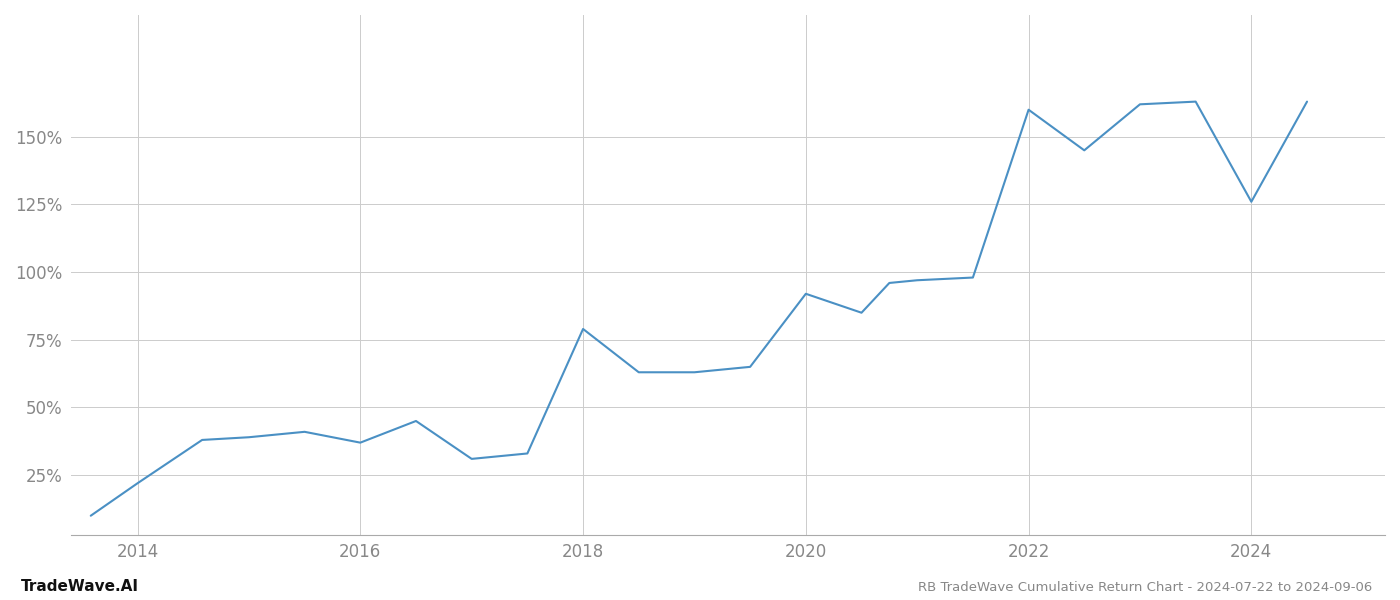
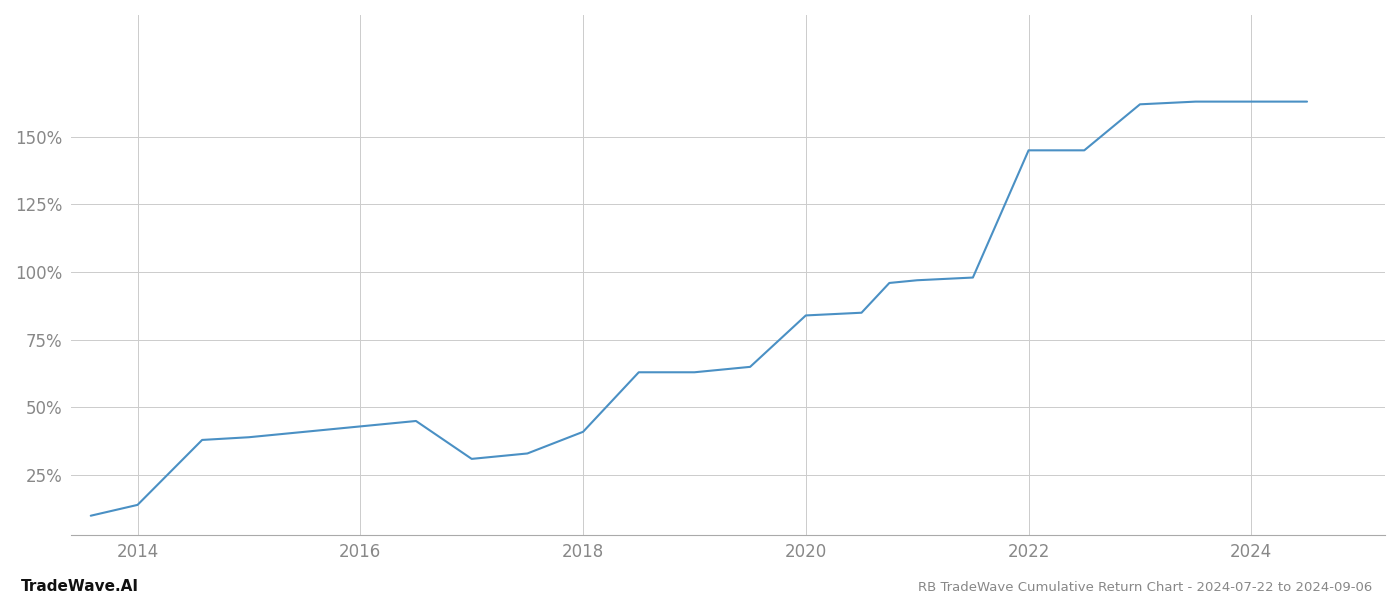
2014: 22% -> 14%
2016: 37% -> 43%
2018: 79% -> 41%
2020: 92% -> 84%
2022: 160% -> 145%
2024: 126% -> 163%
